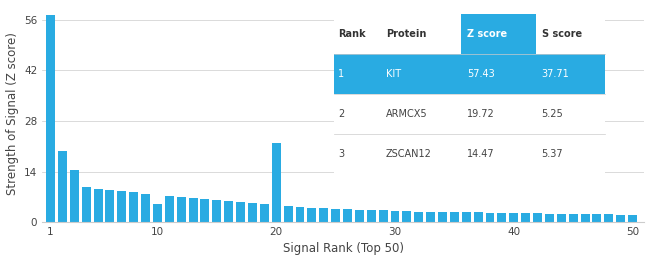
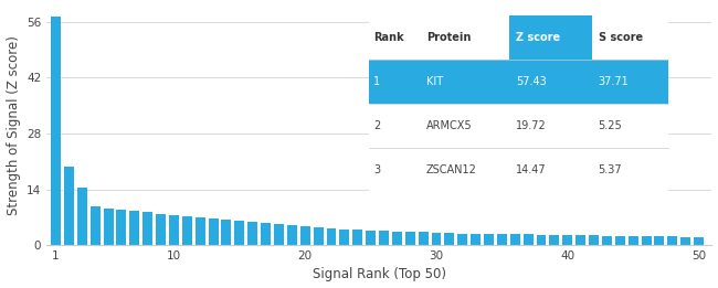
10: 5.0 -> 7.6
20: 22.0 -> 4.6
